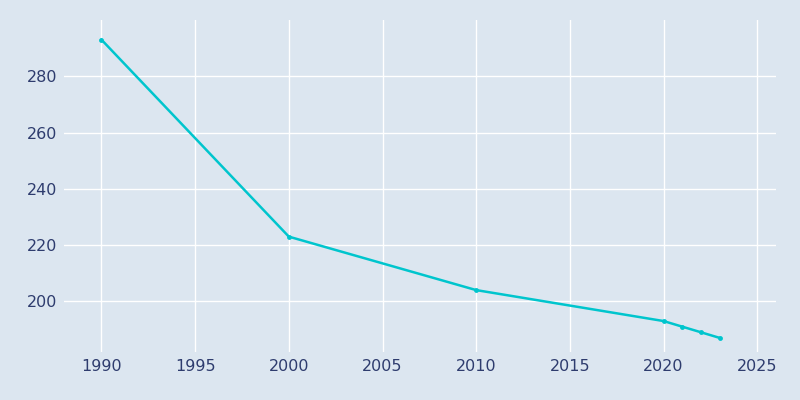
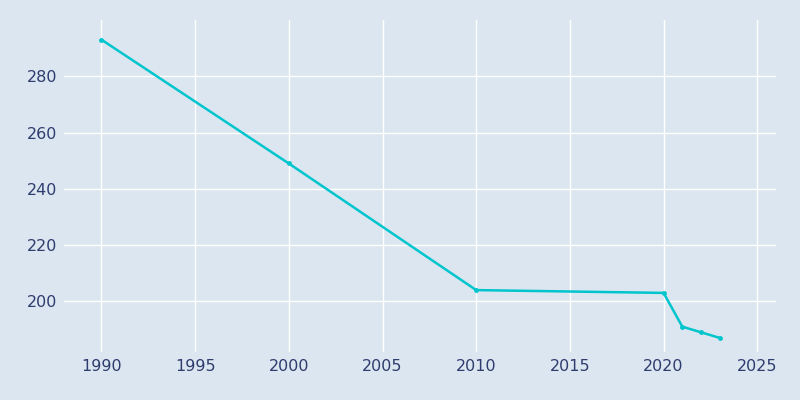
2000: 223 -> 249
2020: 193 -> 203
